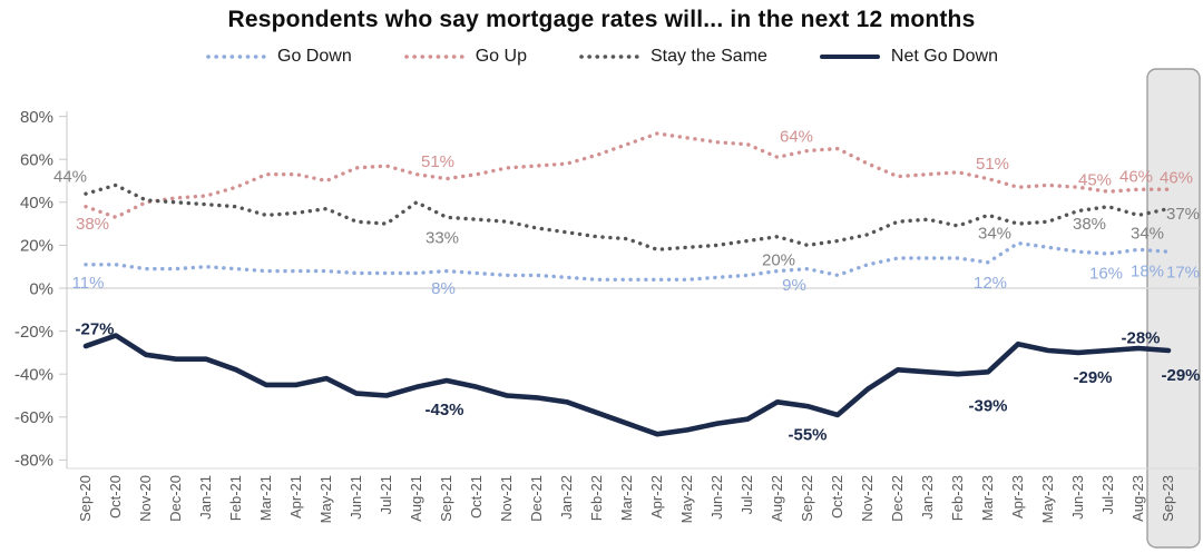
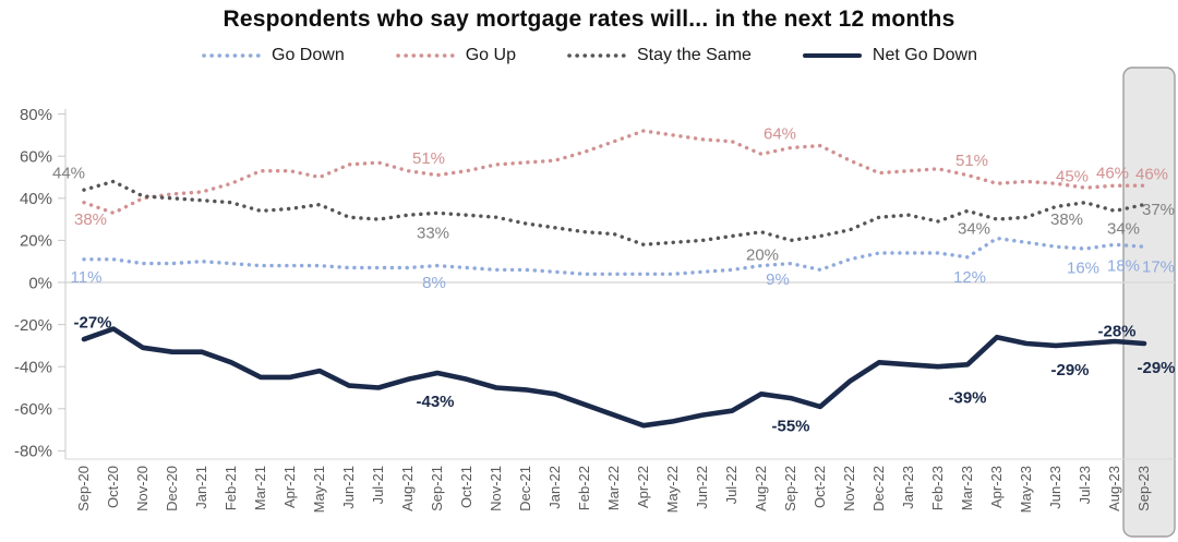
Stay the Same/Aug-21: 40% -> 32%
